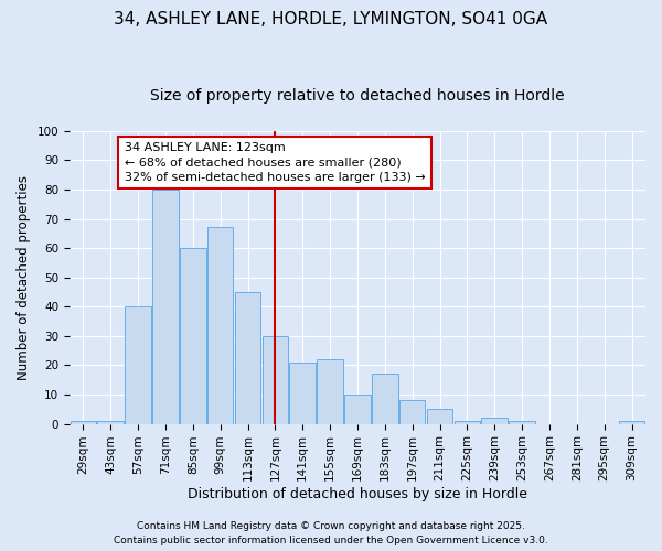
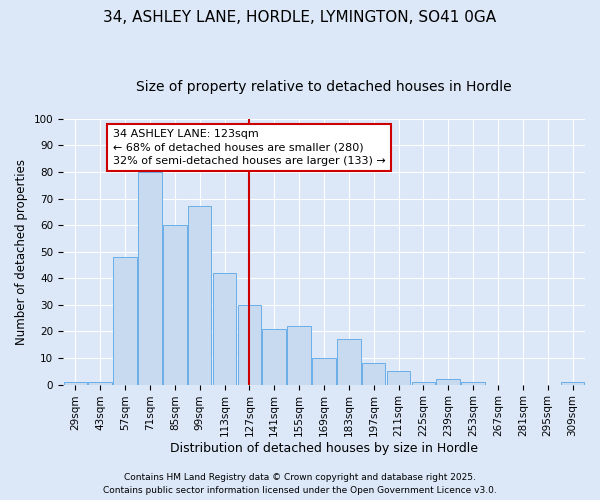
57sqm: 40 -> 48
113sqm: 45 -> 42
